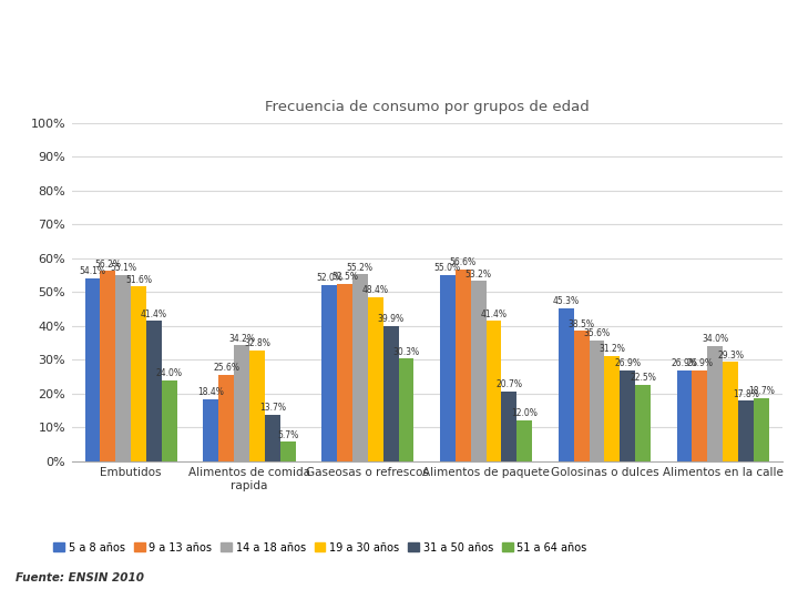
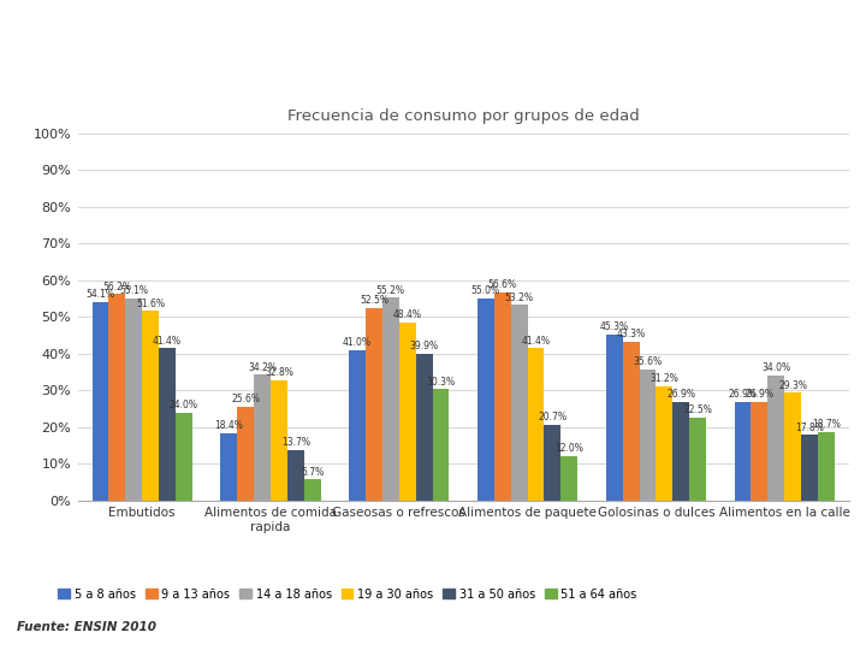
5 a 8 años/Gaseosas o refrescos: 52.0% -> 41.0%
9 a 13 años/Golosinas o dulces: 38.5% -> 43.3%
